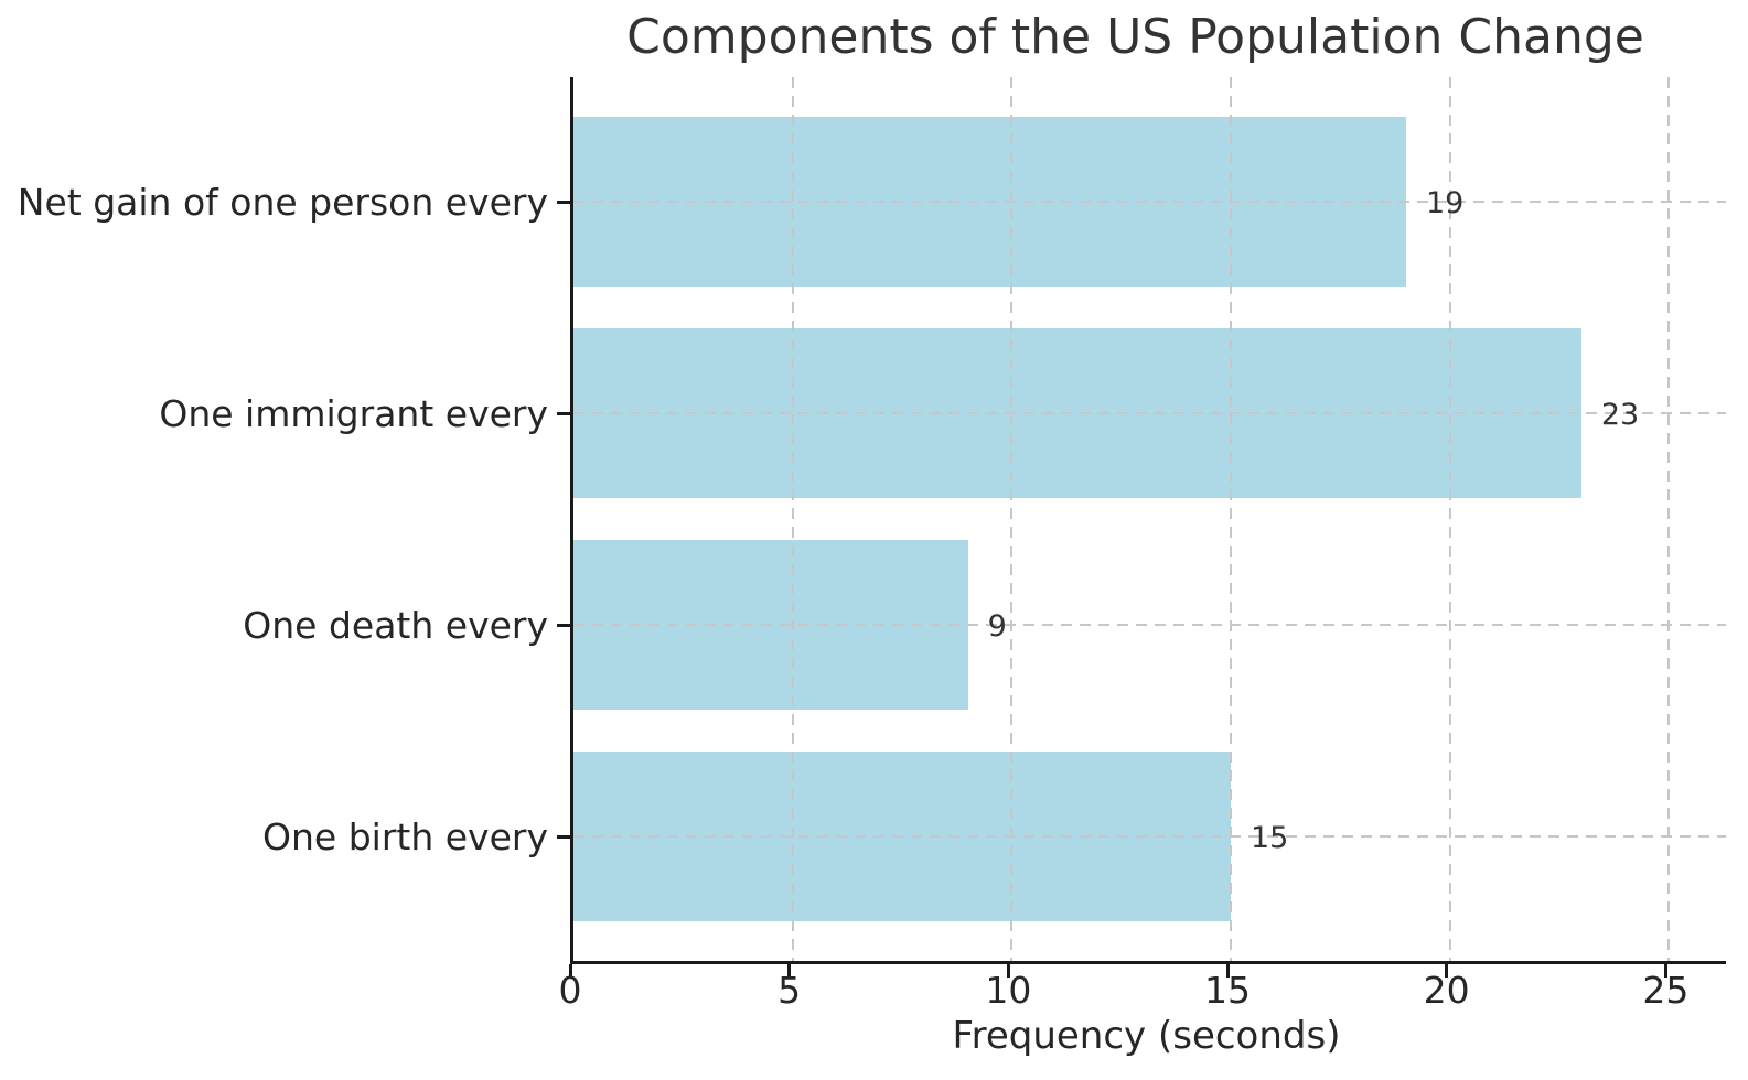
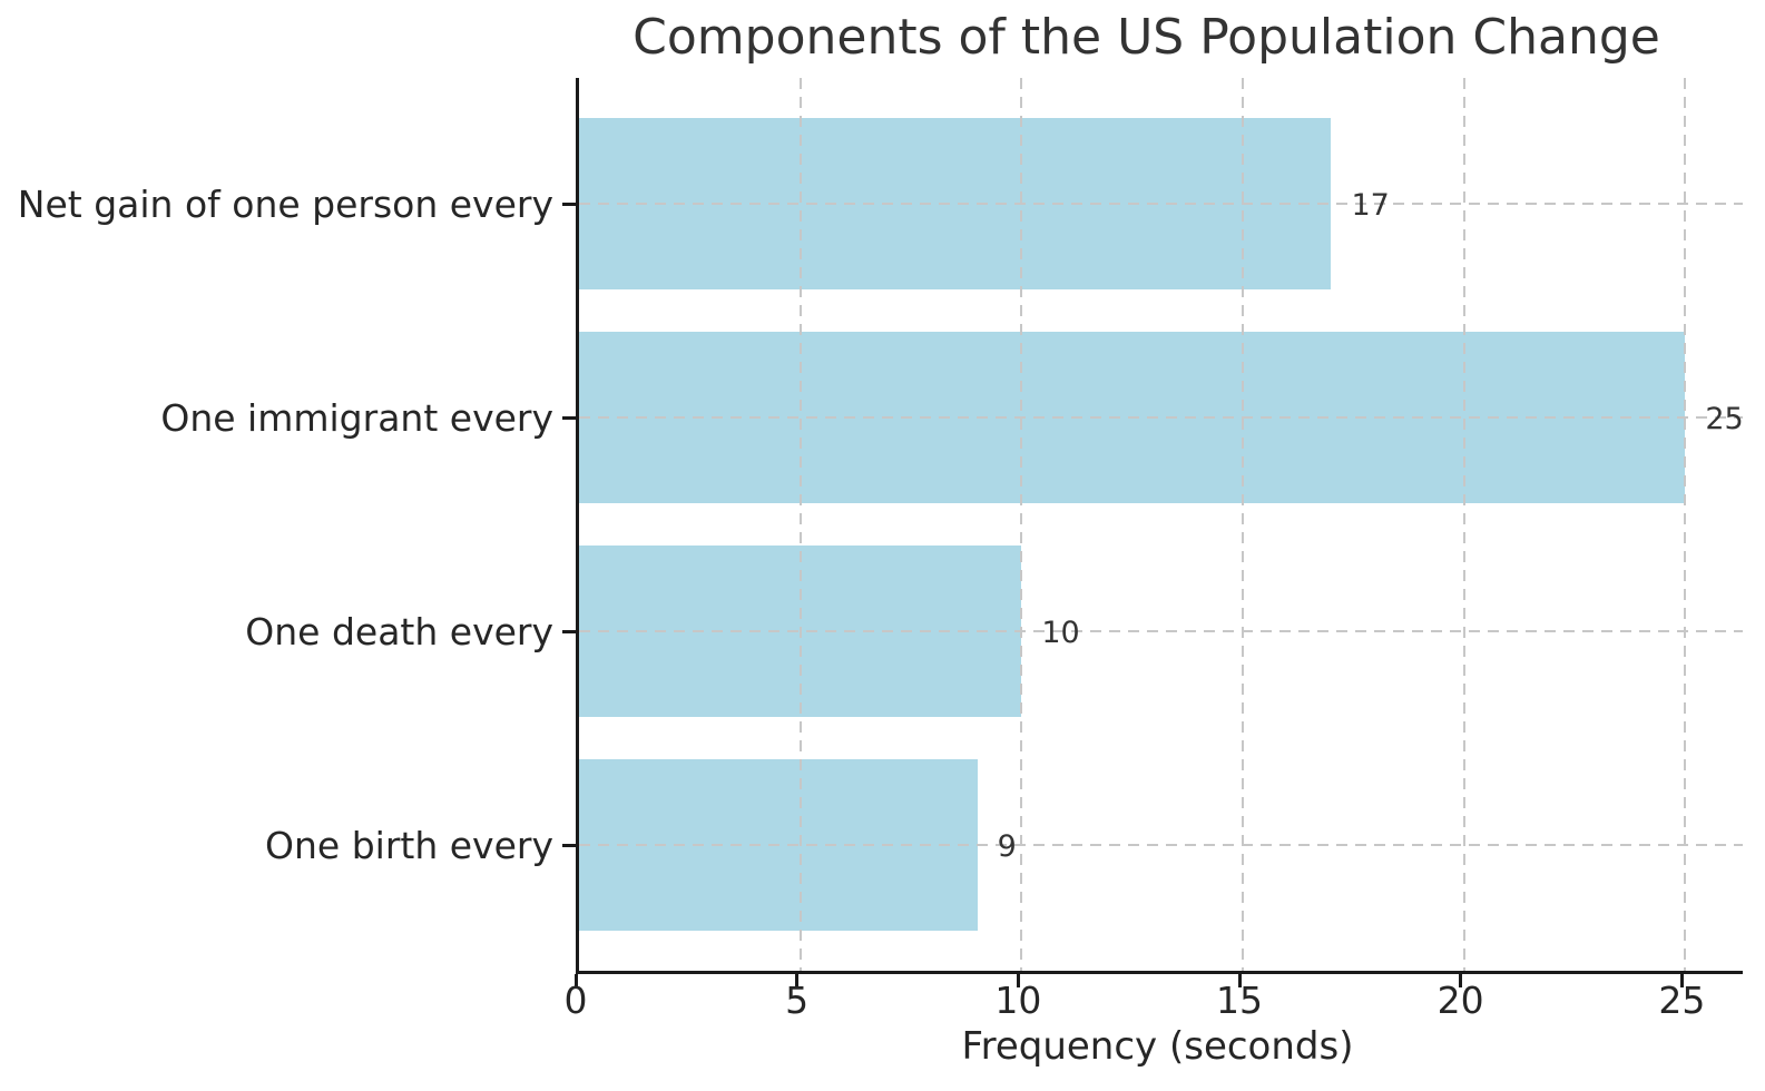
Net gain of one person every: 19 -> 17
One immigrant every: 23 -> 25
One death every: 9 -> 10
One birth every: 15 -> 9
